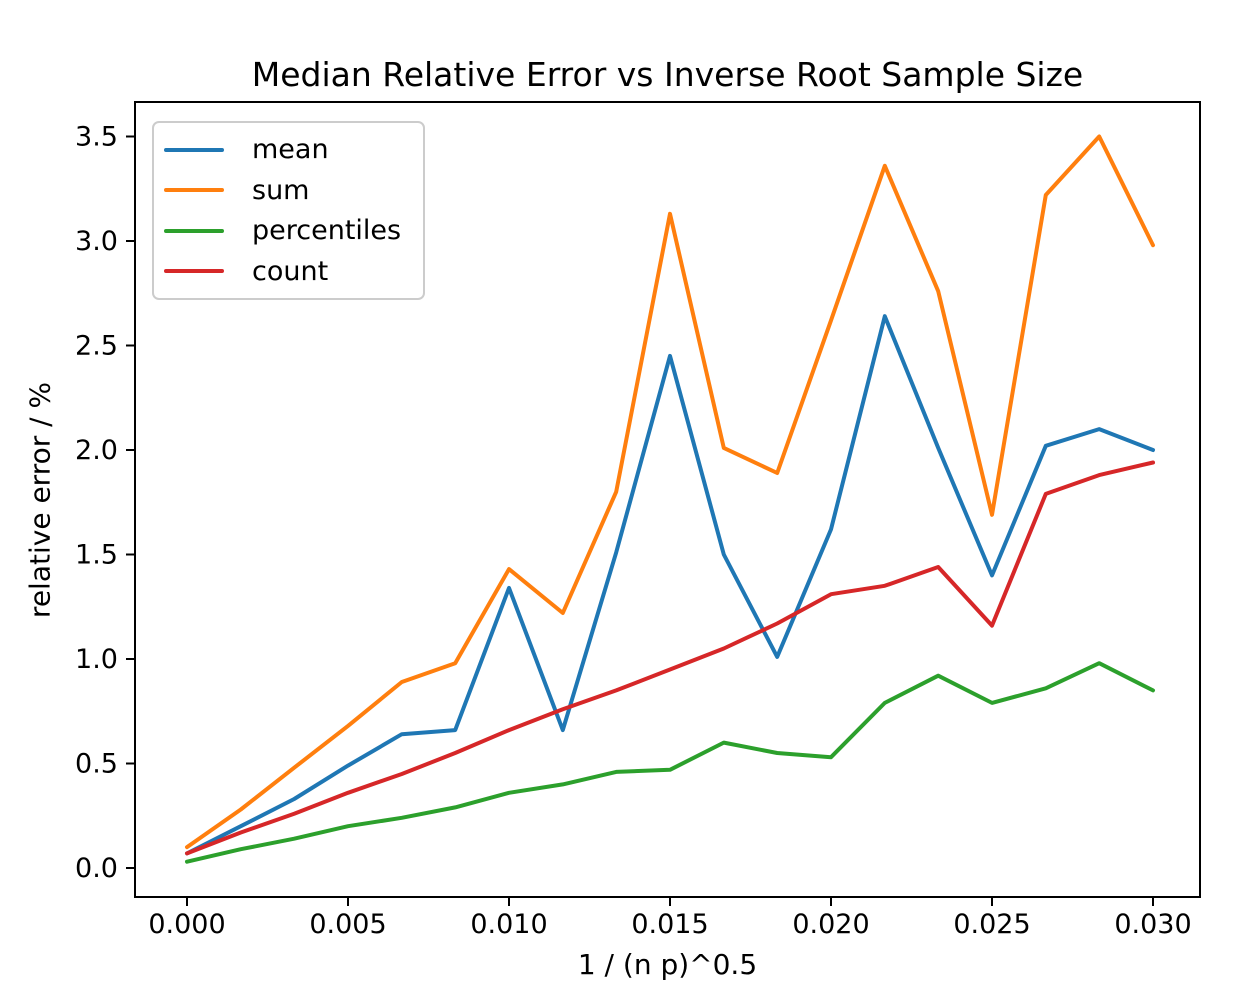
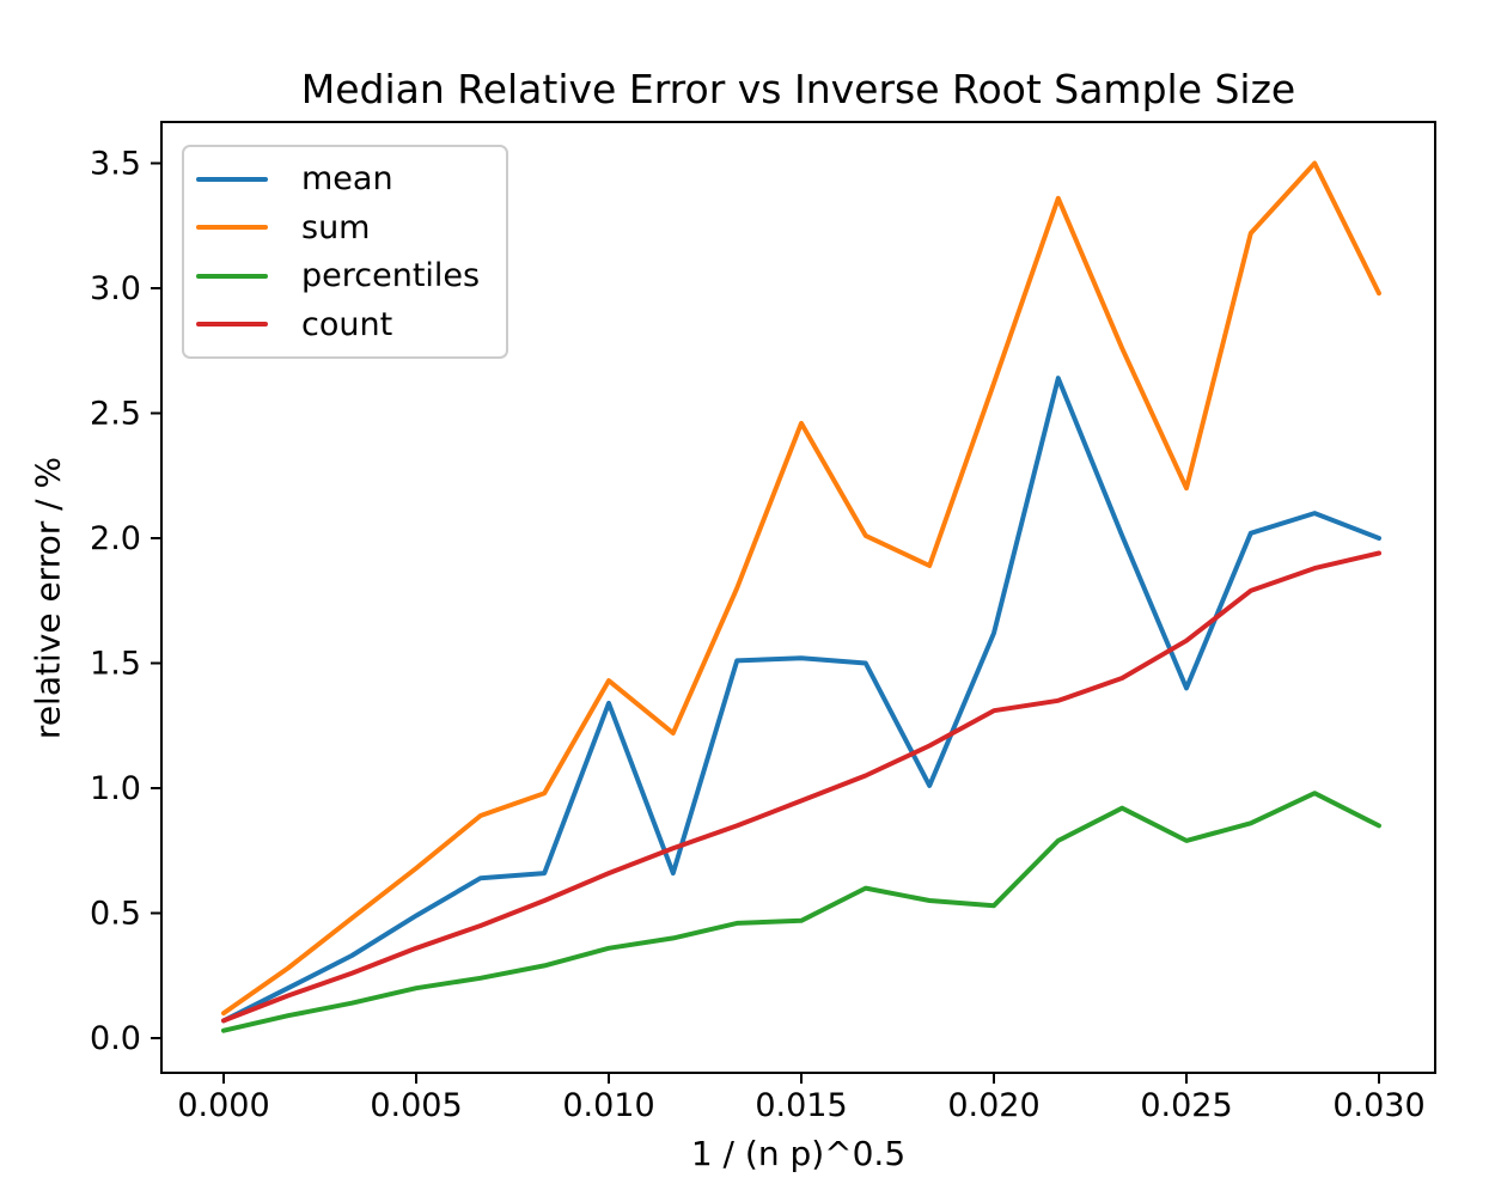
mean/0.015: 2.45 -> 1.52
sum/0.015: 3.13 -> 2.46
sum/0.025: 1.69 -> 2.20
count/0.025: 1.16 -> 1.59
